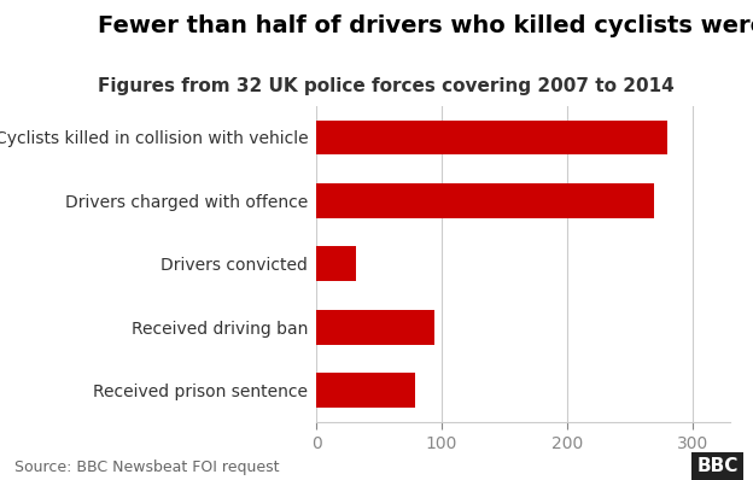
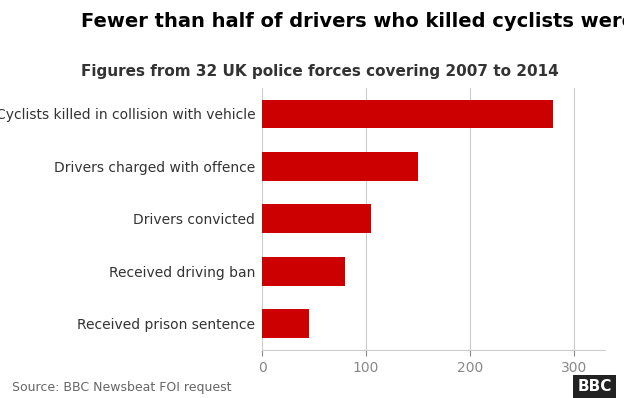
Drivers charged with offence: 269 -> 150
Drivers convicted: 32 -> 105
Received driving ban: 94 -> 80
Received prison sentence: 79 -> 45
